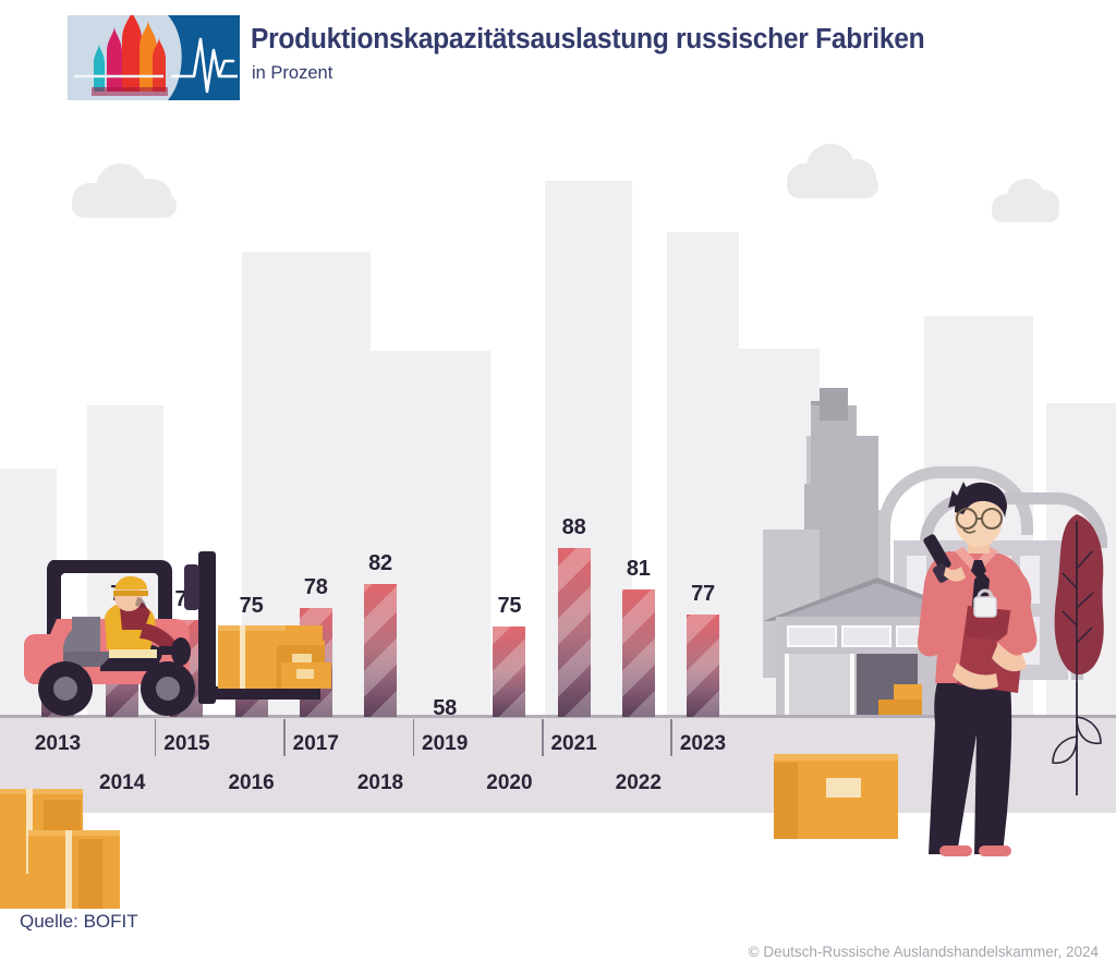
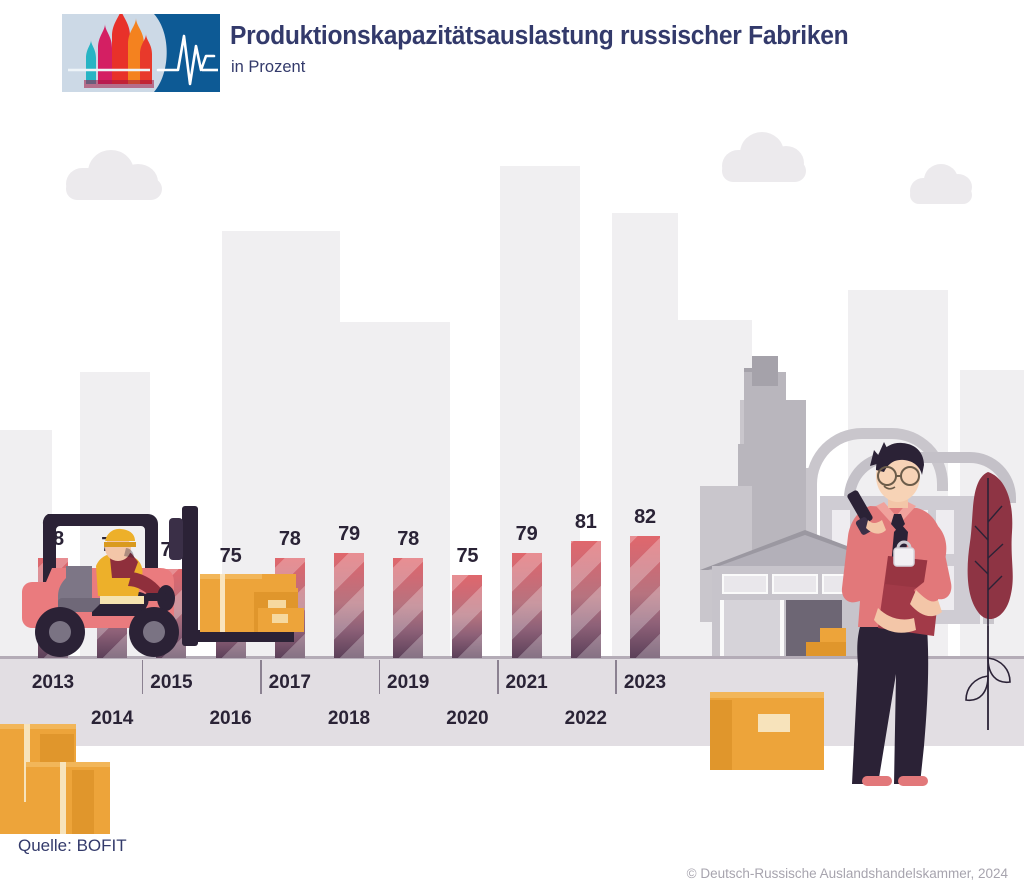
2013: 69 -> 78
2018: 82 -> 79
2019: 58 -> 78
2021: 88 -> 79
2023: 77 -> 82
